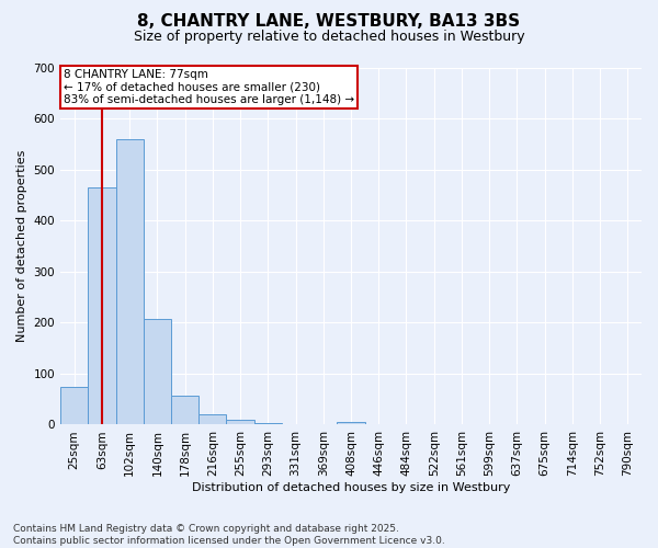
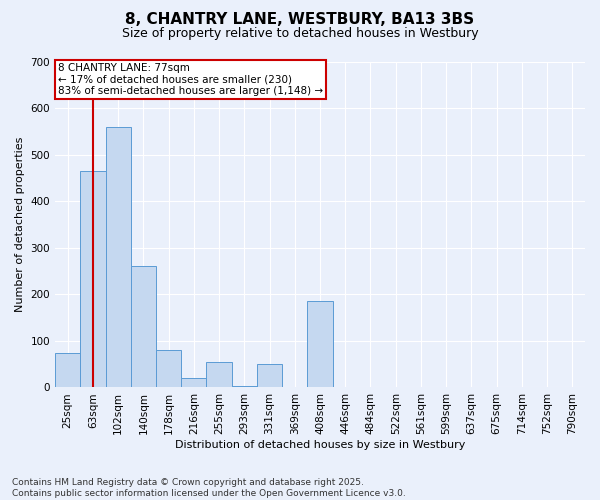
140sqm: 207 -> 260
178sqm: 57 -> 80
255sqm: 10 -> 55
331sqm: 2 -> 50
408sqm: 5 -> 185
